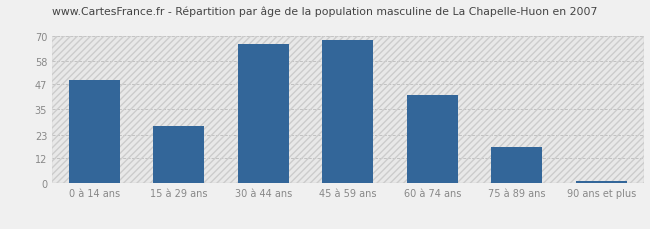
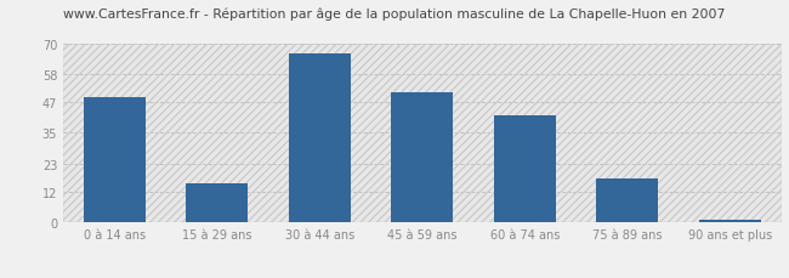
15 à 29 ans: 27 -> 15
45 à 59 ans: 68 -> 51
